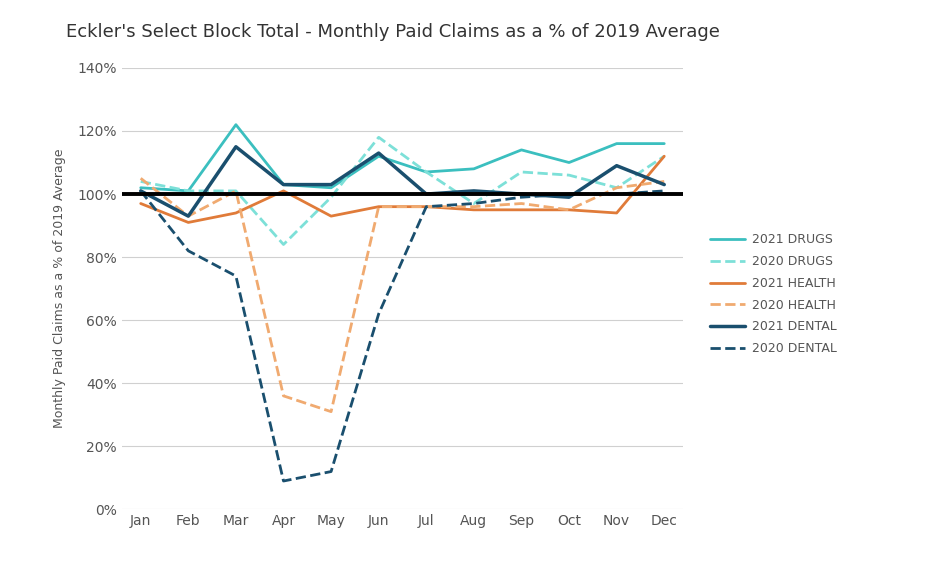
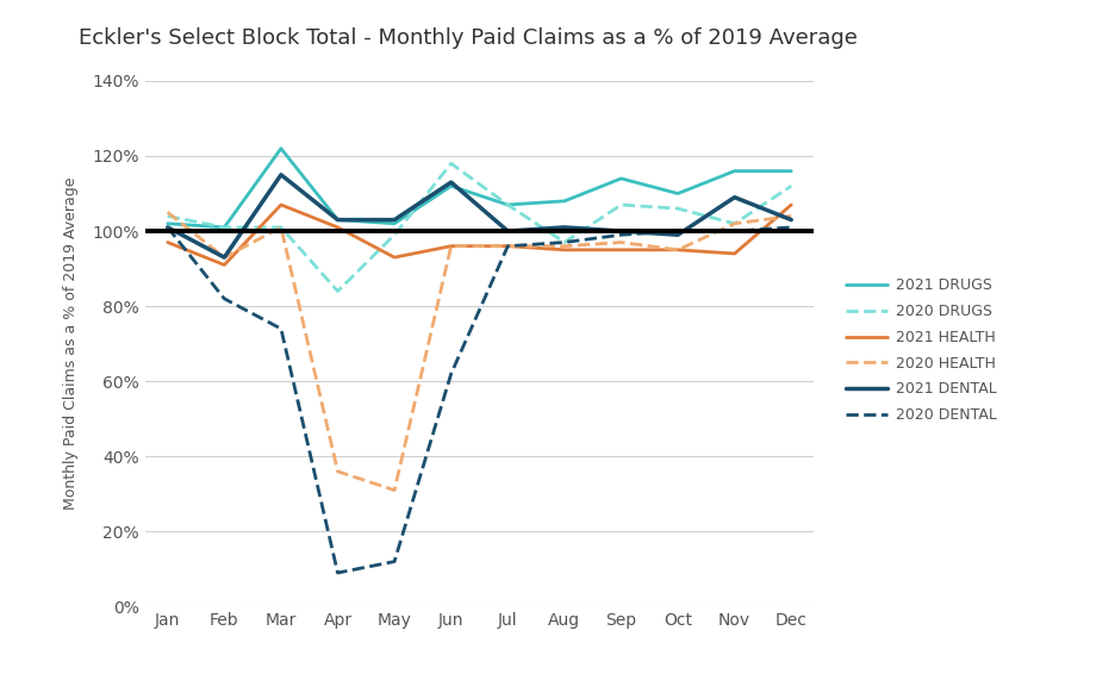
2021 HEALTH/Mar: 94% -> 107%
2021 HEALTH/Dec: 112% -> 107%
